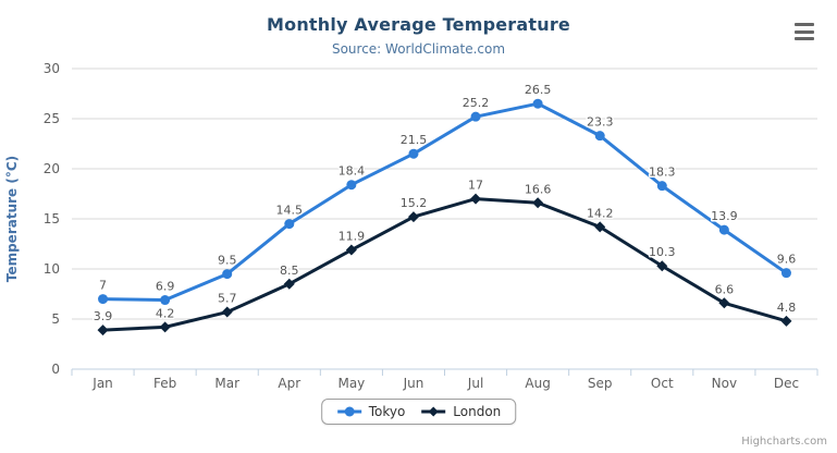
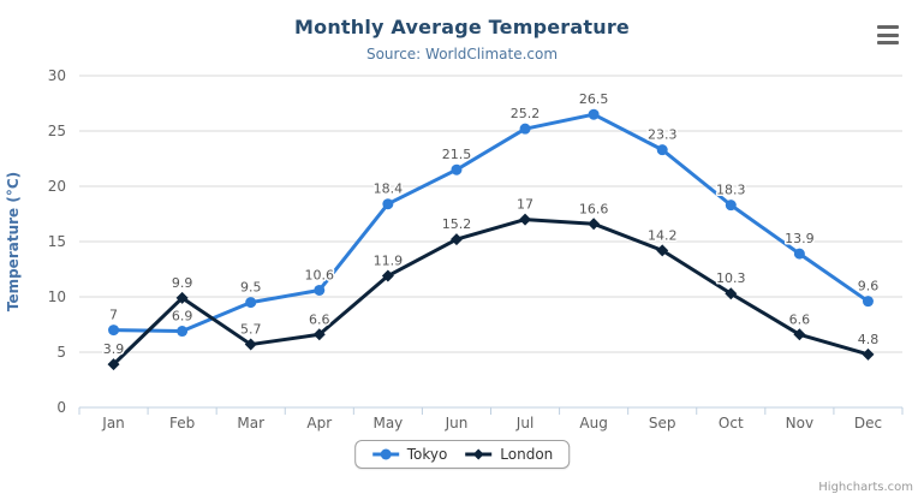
London/Feb: 4.2 -> 9.9
Tokyo/Apr: 14.5 -> 10.6
London/Apr: 8.5 -> 6.6
